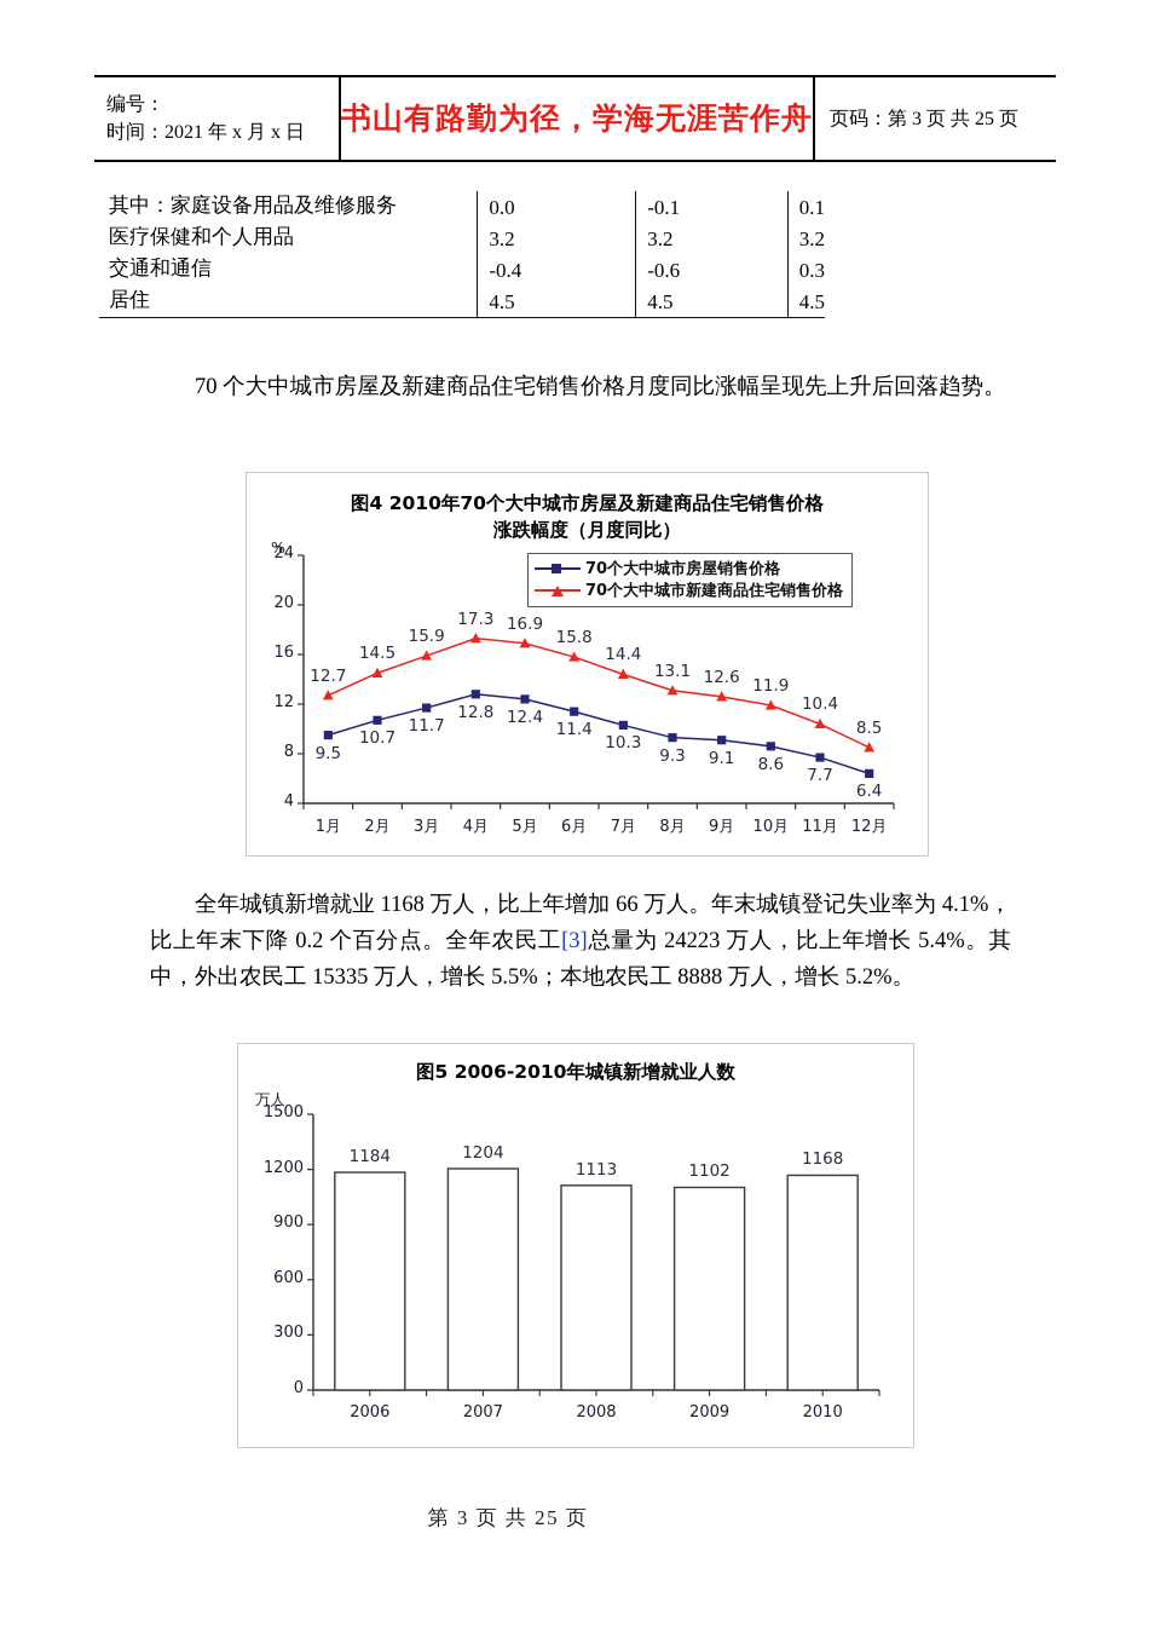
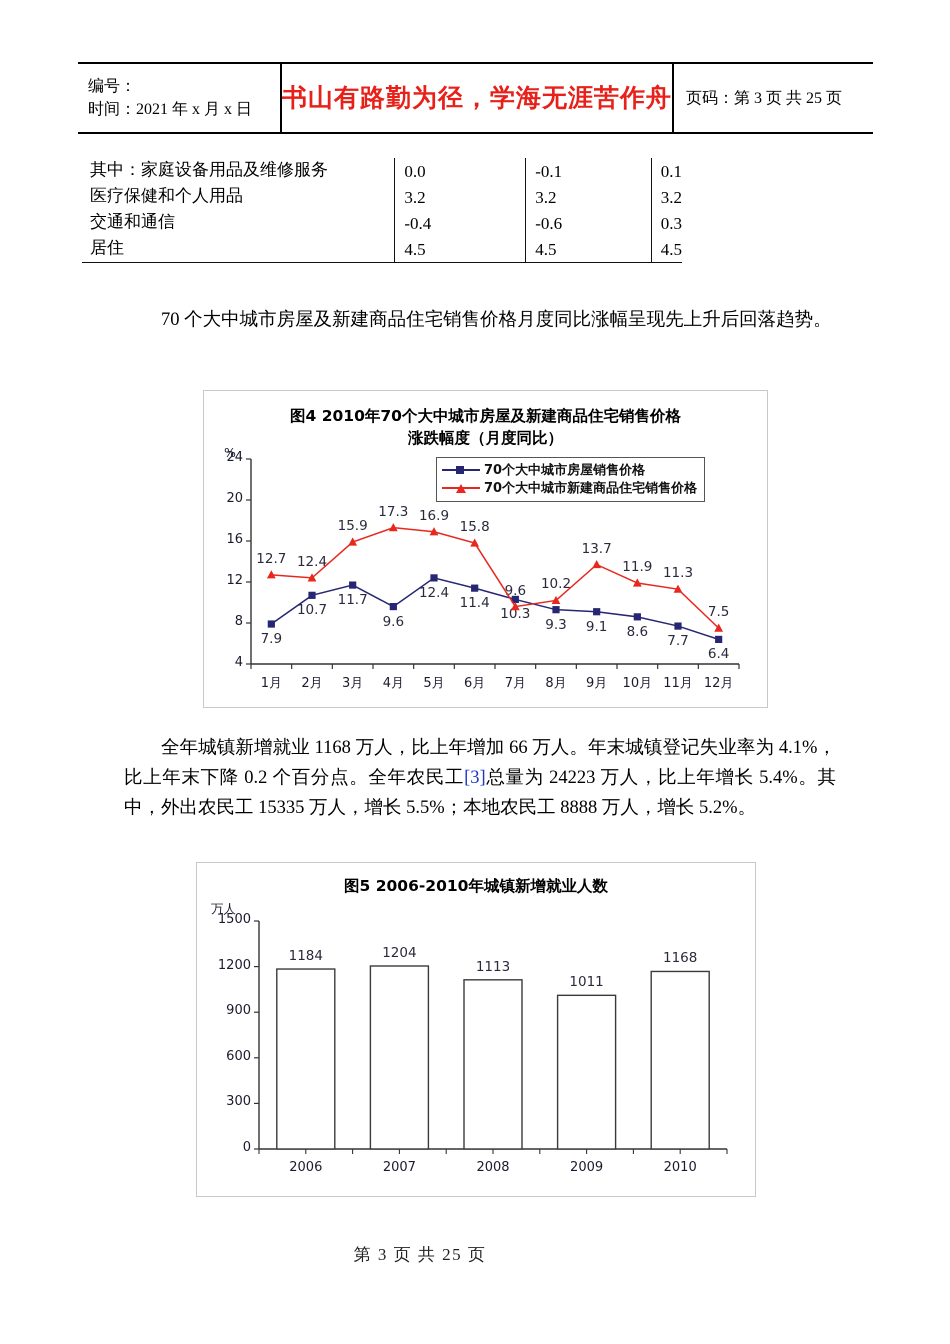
图4 2010年70个大中城市房屋及新建商品住宅销售价格/70个大中城市房屋销售价格/1月: 9.5 -> 7.9
图4 2010年70个大中城市房屋及新建商品住宅销售价格/70个大中城市新建商品住宅销售价格/2月: 14.5 -> 12.4
图4 2010年70个大中城市房屋及新建商品住宅销售价格/70个大中城市房屋销售价格/4月: 12.8 -> 9.6
图4 2010年70个大中城市房屋及新建商品住宅销售价格/70个大中城市新建商品住宅销售价格/7月: 14.4 -> 9.6
图4 2010年70个大中城市房屋及新建商品住宅销售价格/70个大中城市新建商品住宅销售价格/8月: 13.1 -> 10.2
图4 2010年70个大中城市房屋及新建商品住宅销售价格/70个大中城市新建商品住宅销售价格/9月: 12.6 -> 13.7
图4 2010年70个大中城市房屋及新建商品住宅销售价格/70个大中城市新建商品住宅销售价格/11月: 10.4 -> 11.3
图4 2010年70个大中城市房屋及新建商品住宅销售价格/70个大中城市新建商品住宅销售价格/12月: 8.5 -> 7.5
图5 2006-2010年城镇新增就业人数/2009: 1102 -> 1011
